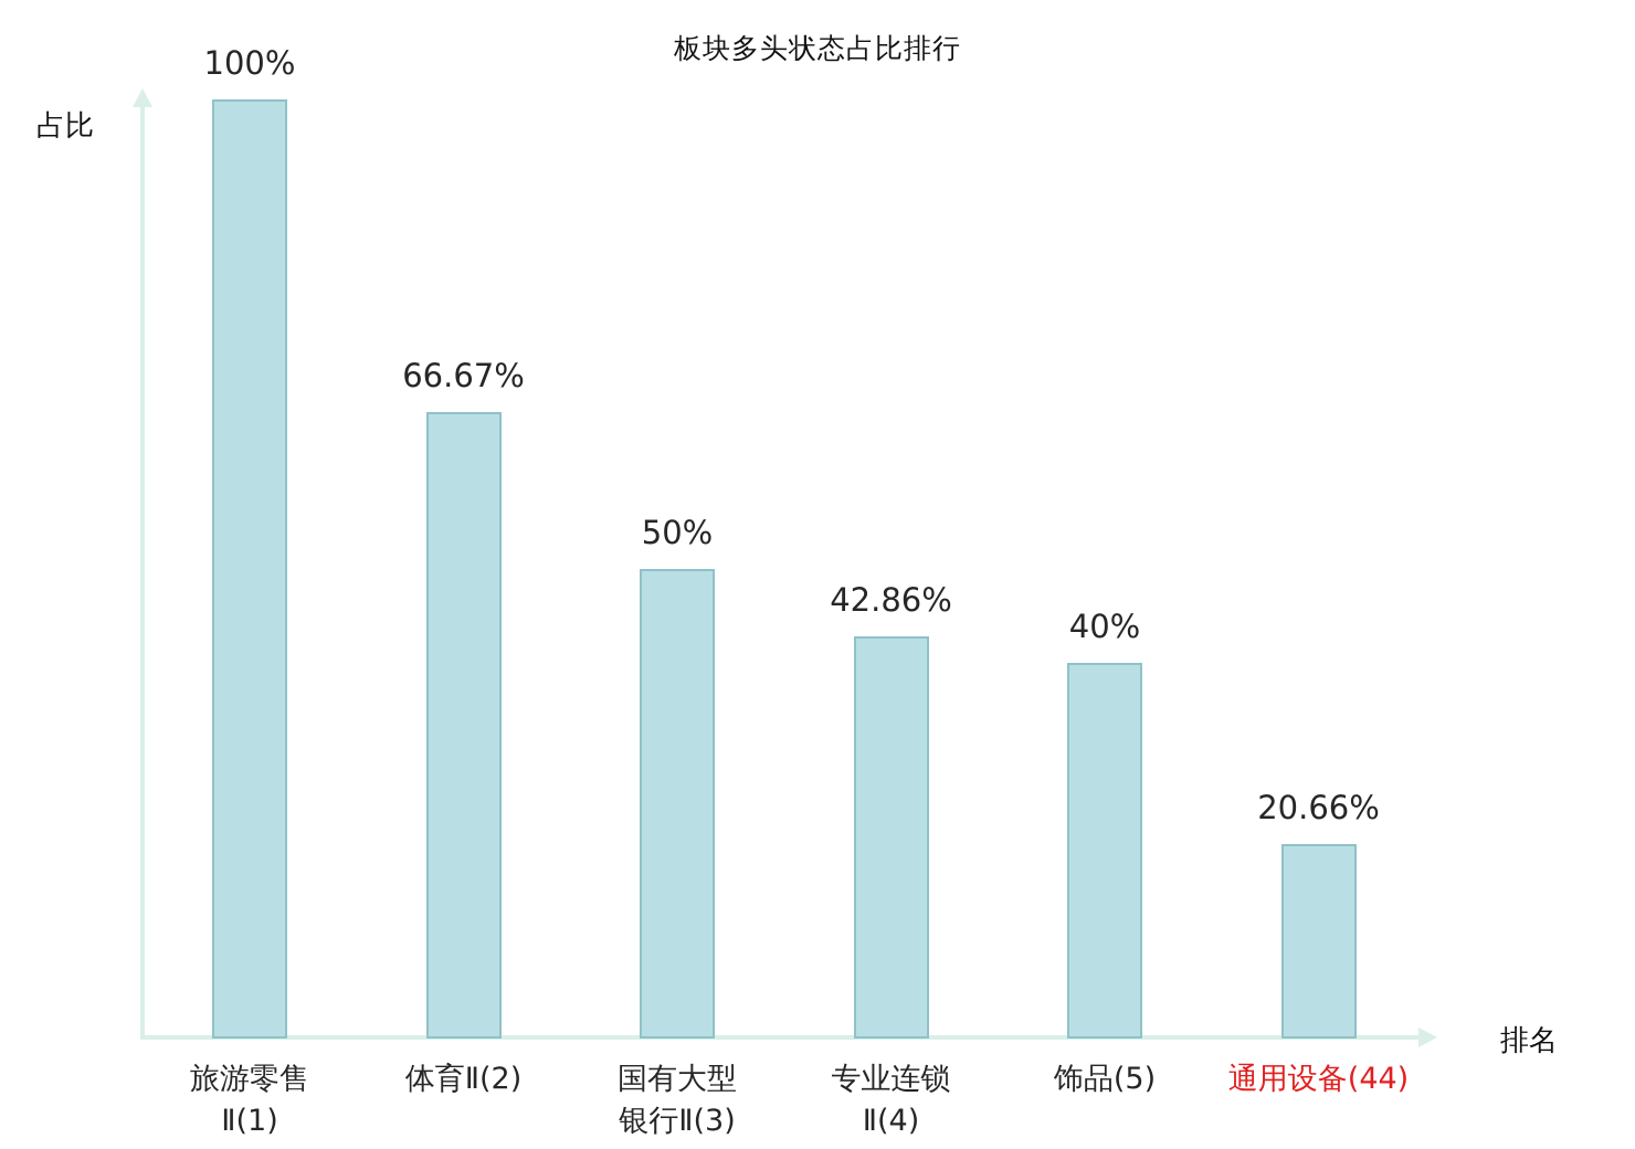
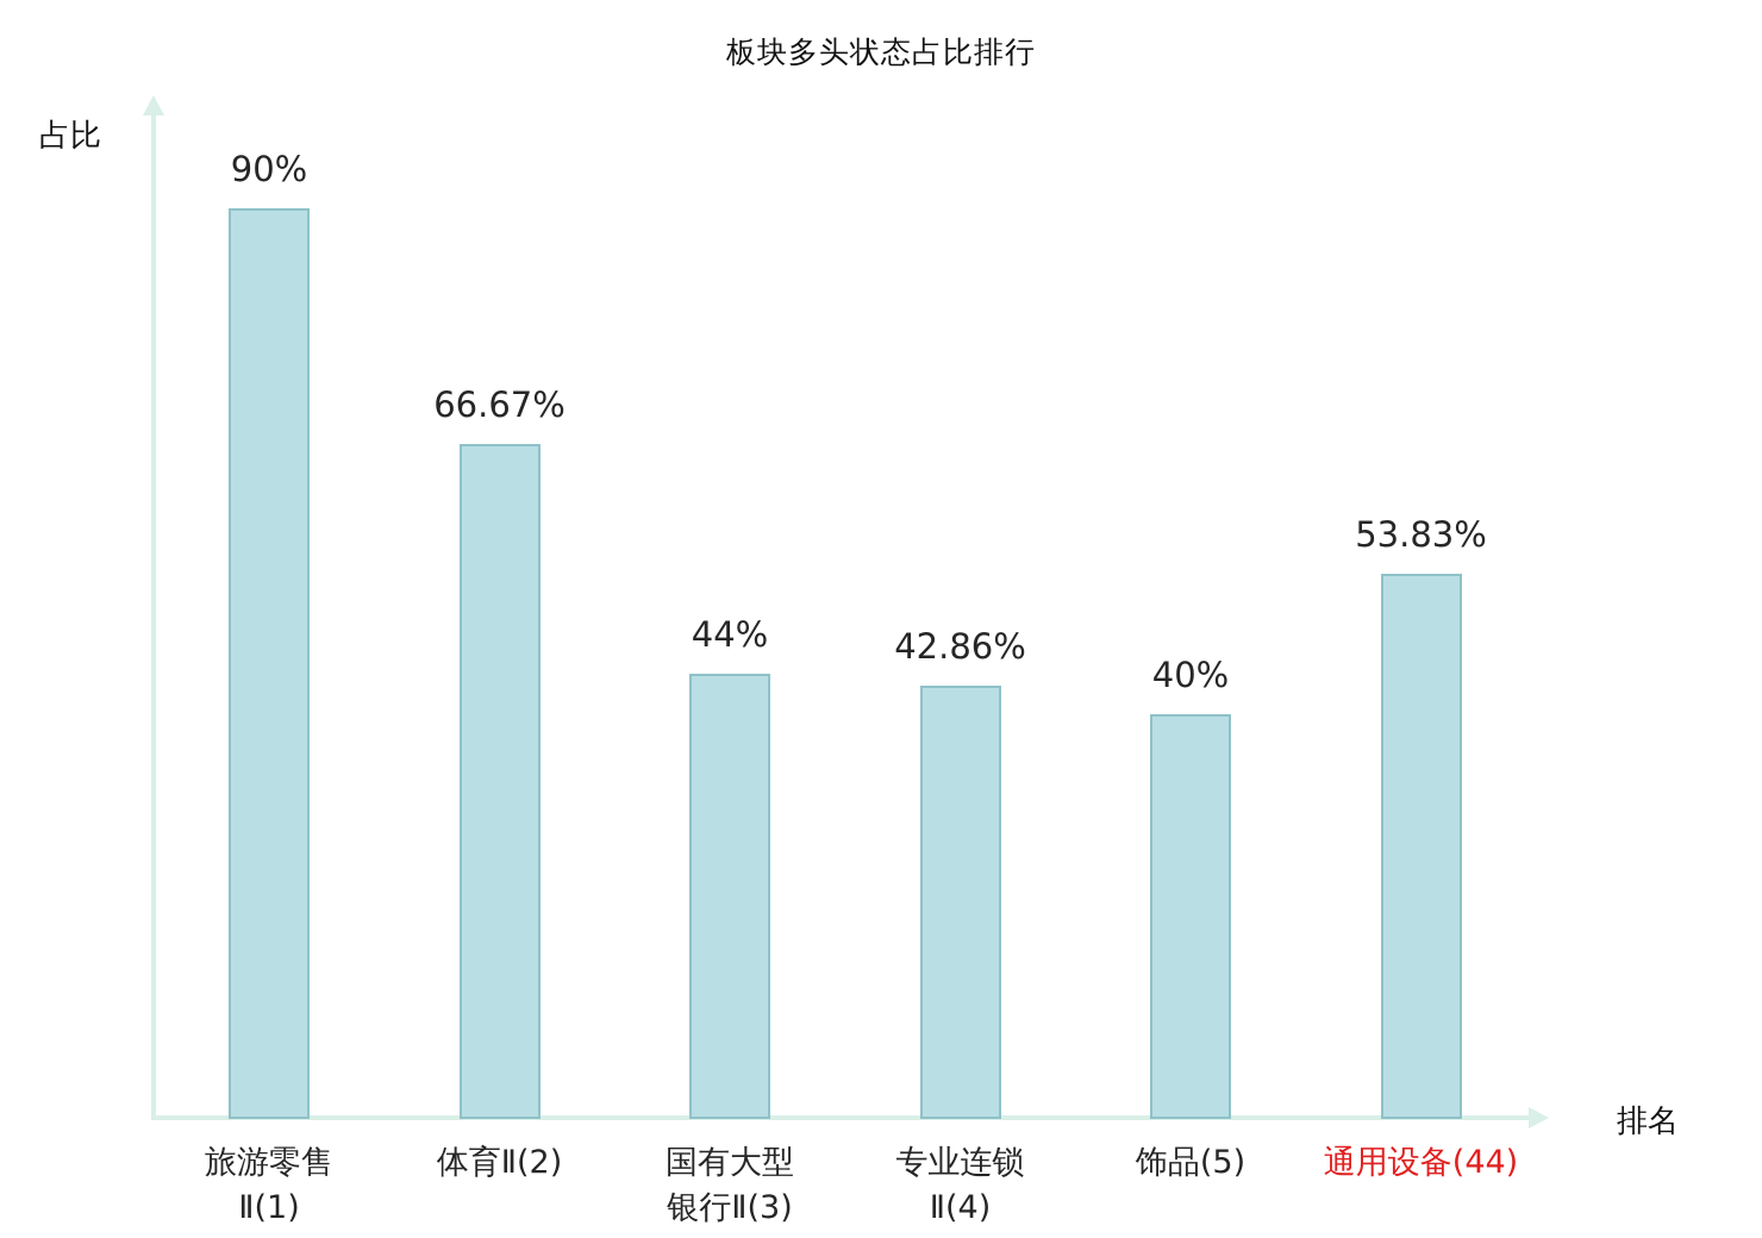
旅游零售 Ⅱ(1): 100% -> 90%
国有大型 银行Ⅱ(3): 50% -> 44%
通用设备(44): 20.66% -> 53.83%
